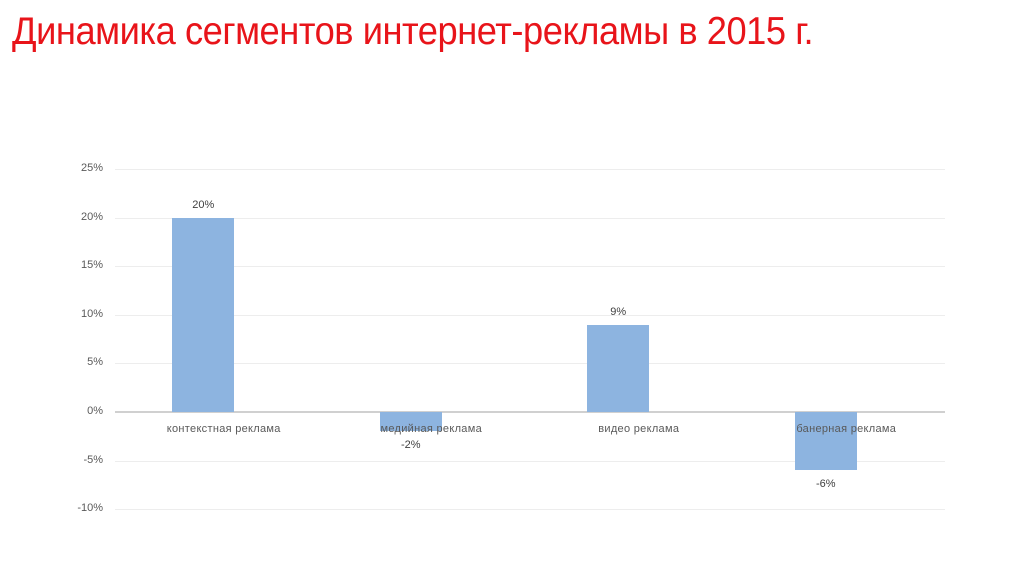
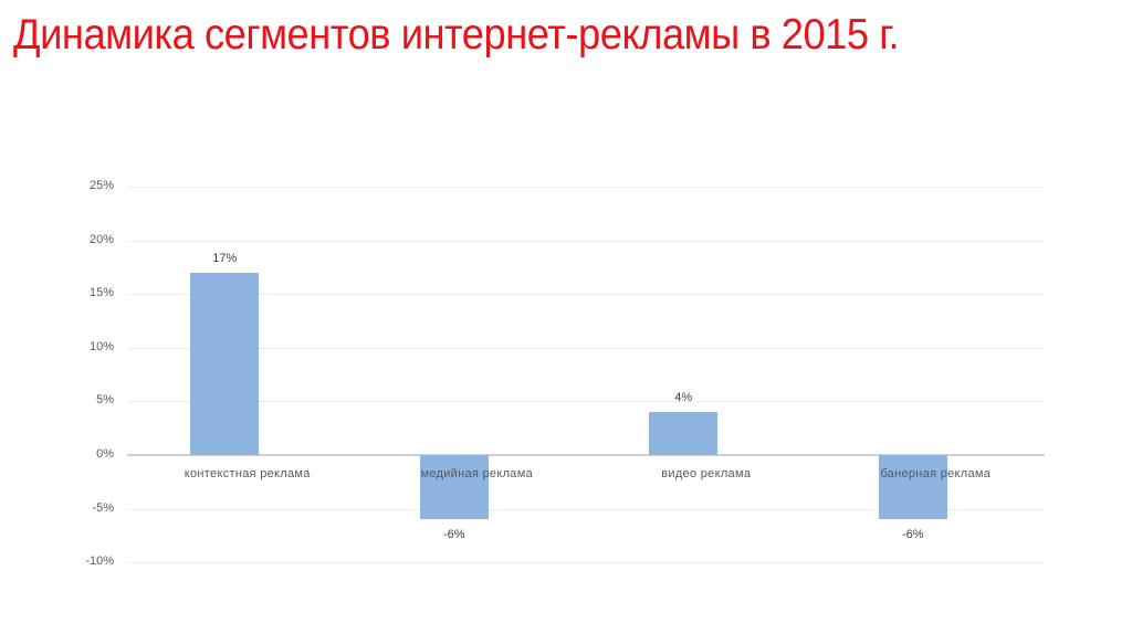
контекстная реклама: 20% -> 17%
медийная реклама: -2% -> -6%
видео реклама: 9% -> 4%
